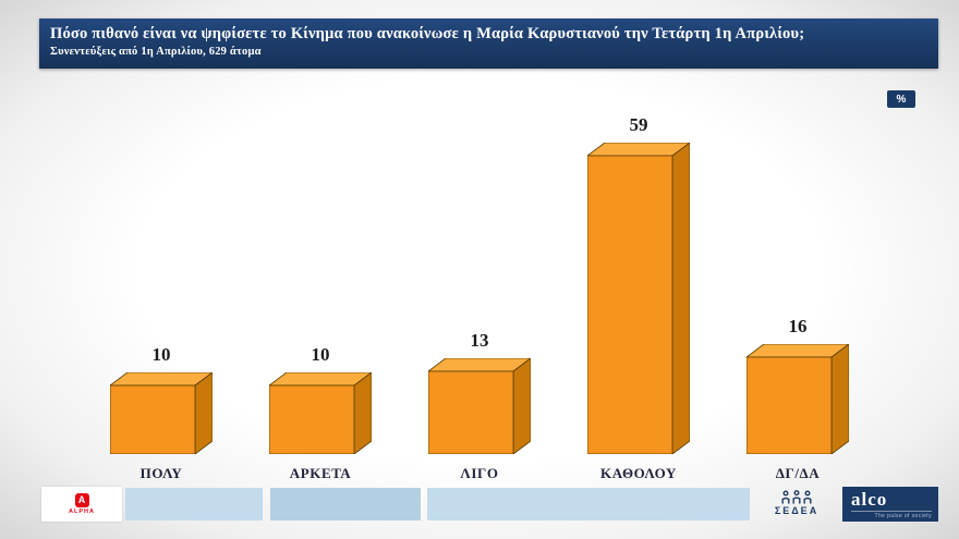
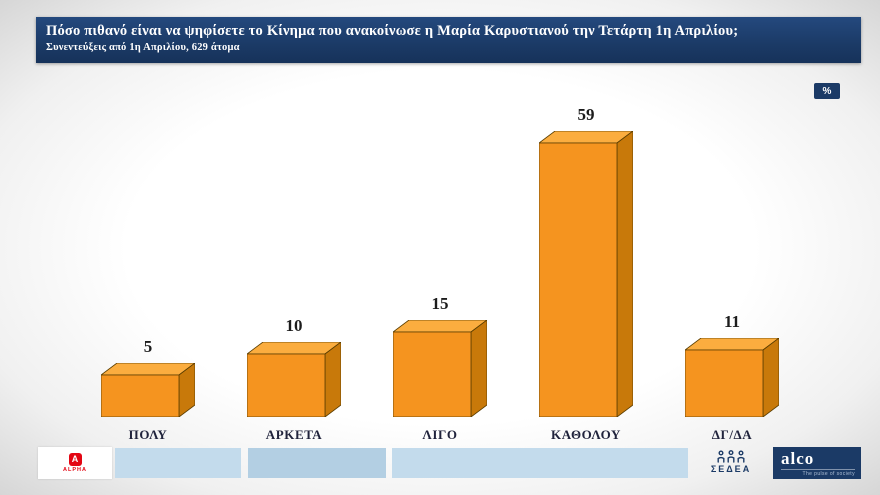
ΠΟΛΥ: 10 -> 5
ΛΙΓΟ: 13 -> 15
ΔΓ/ΔΑ: 16 -> 11
